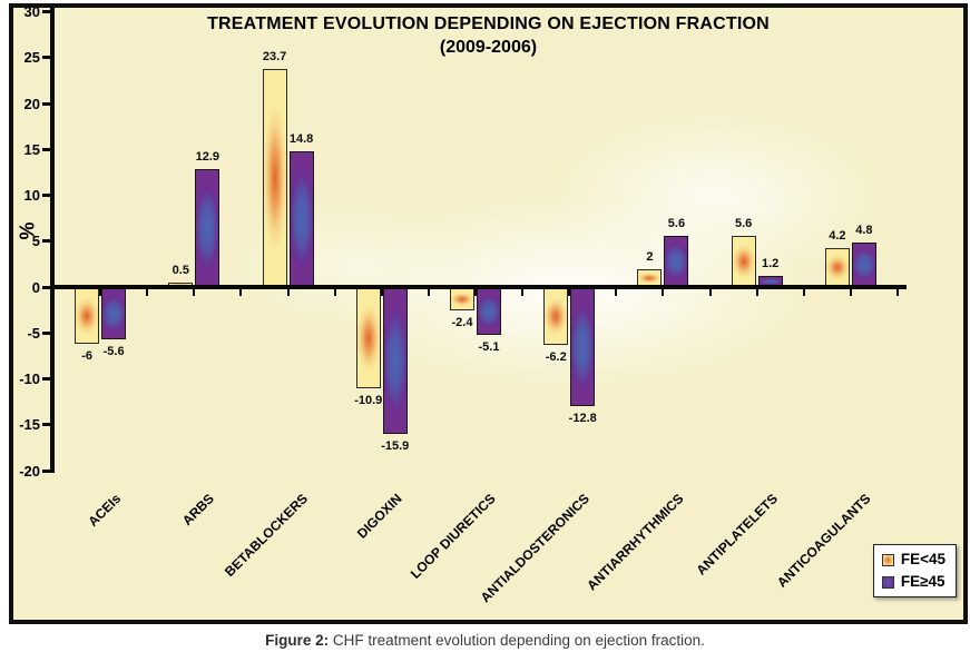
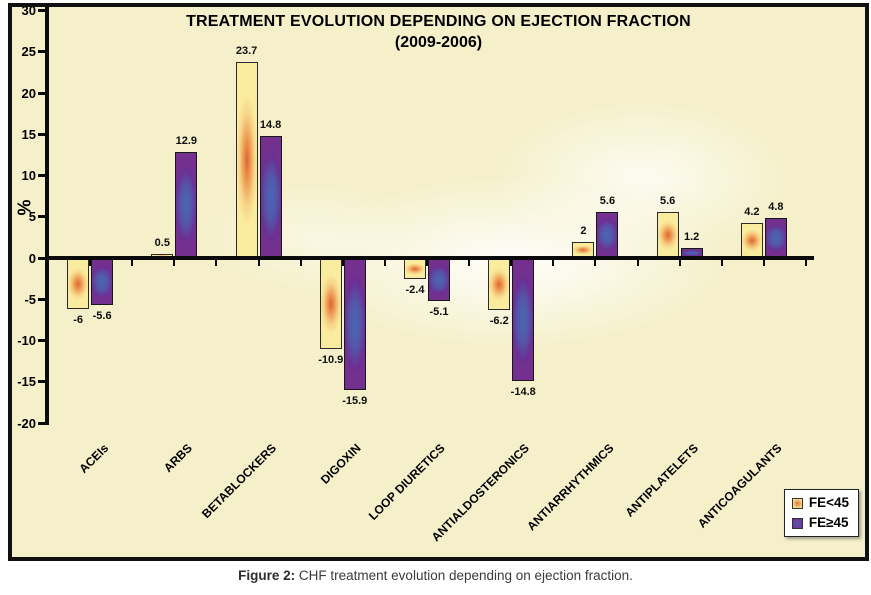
FE≥45/ANTIALDOSTERONICS: -12.8 -> -14.8
